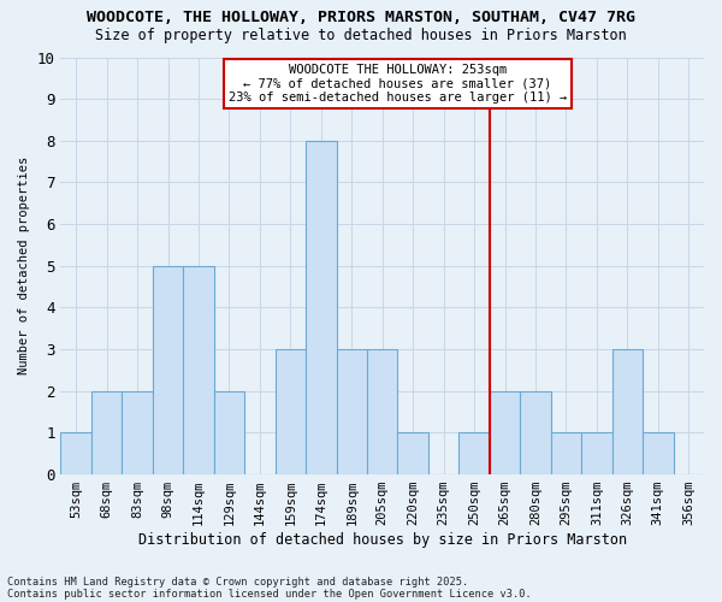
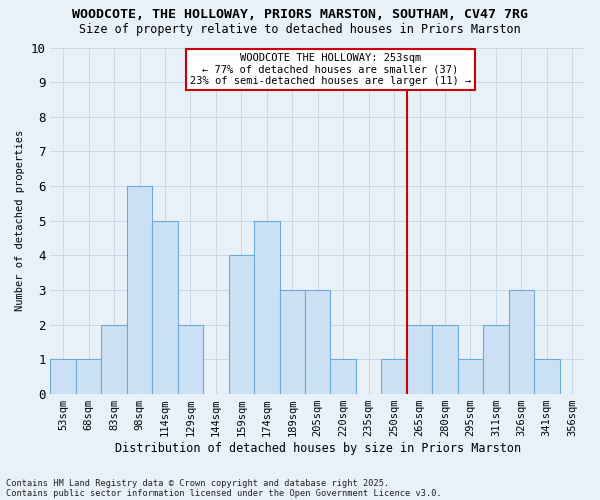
68sqm: 2 -> 1
98sqm: 5 -> 6
159sqm: 3 -> 4
174sqm: 8 -> 5
311sqm: 1 -> 2
